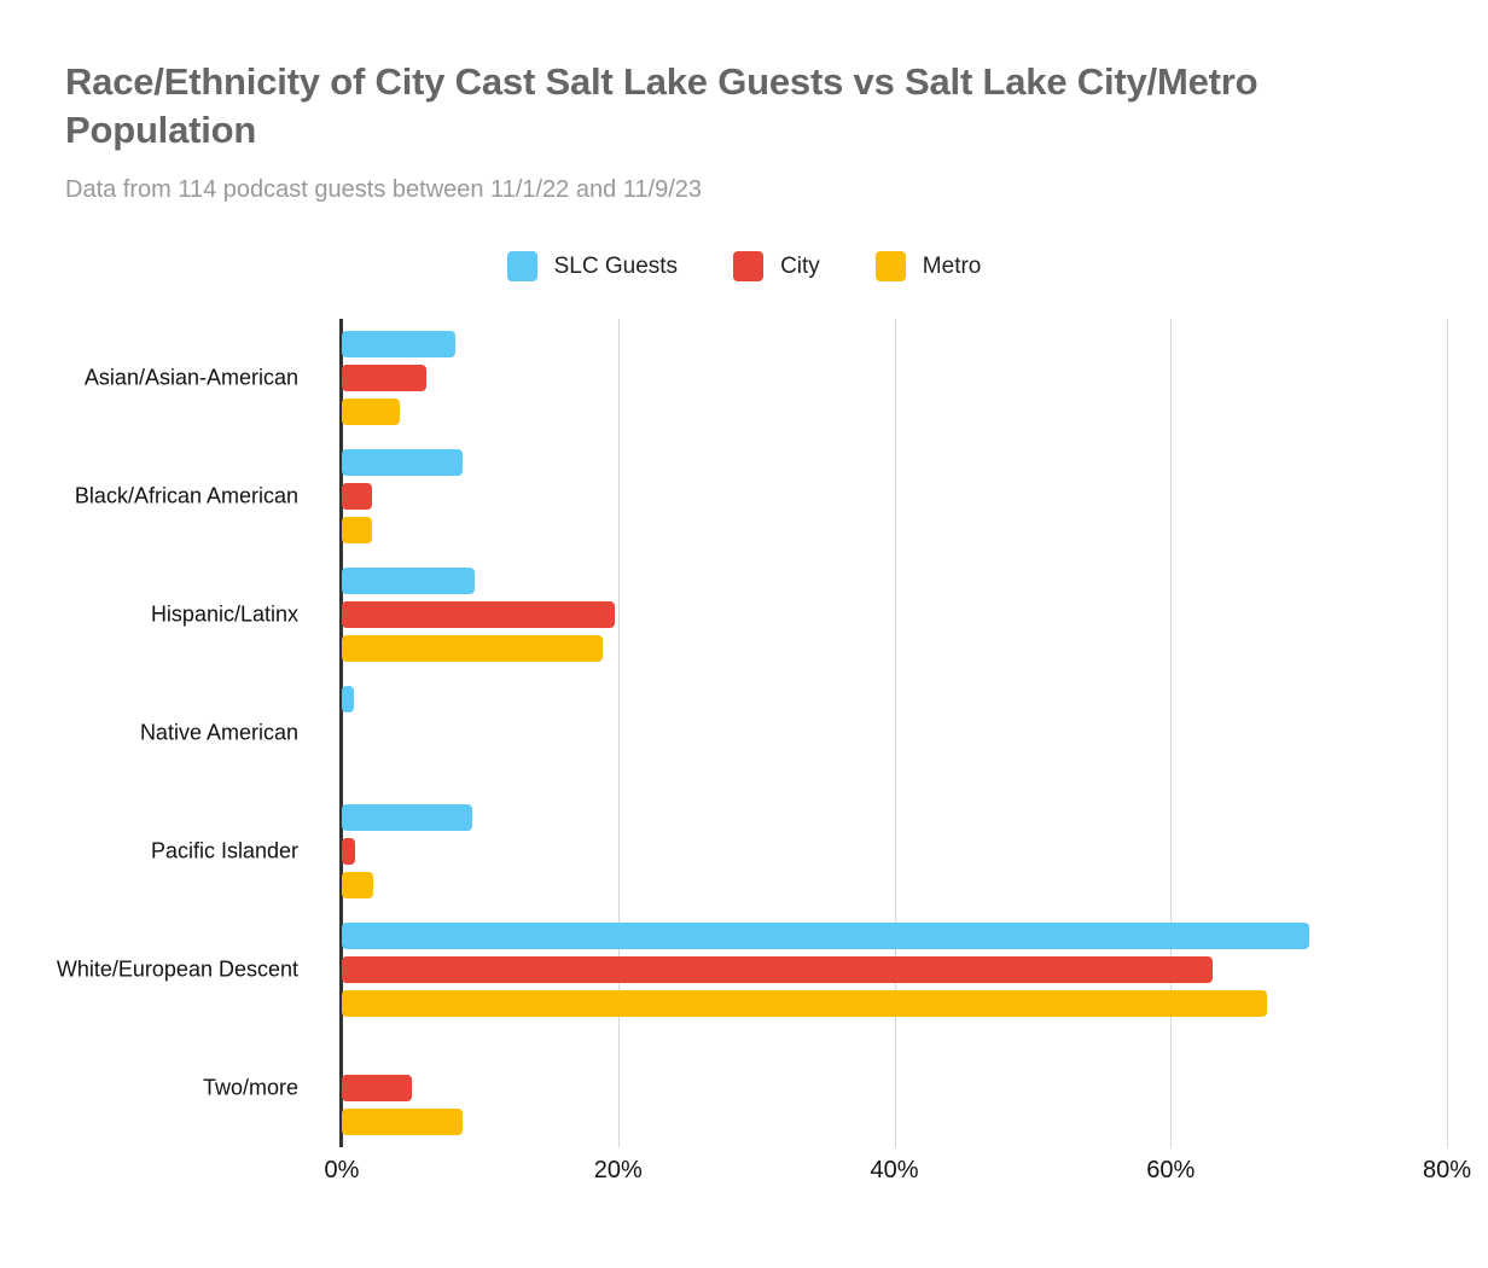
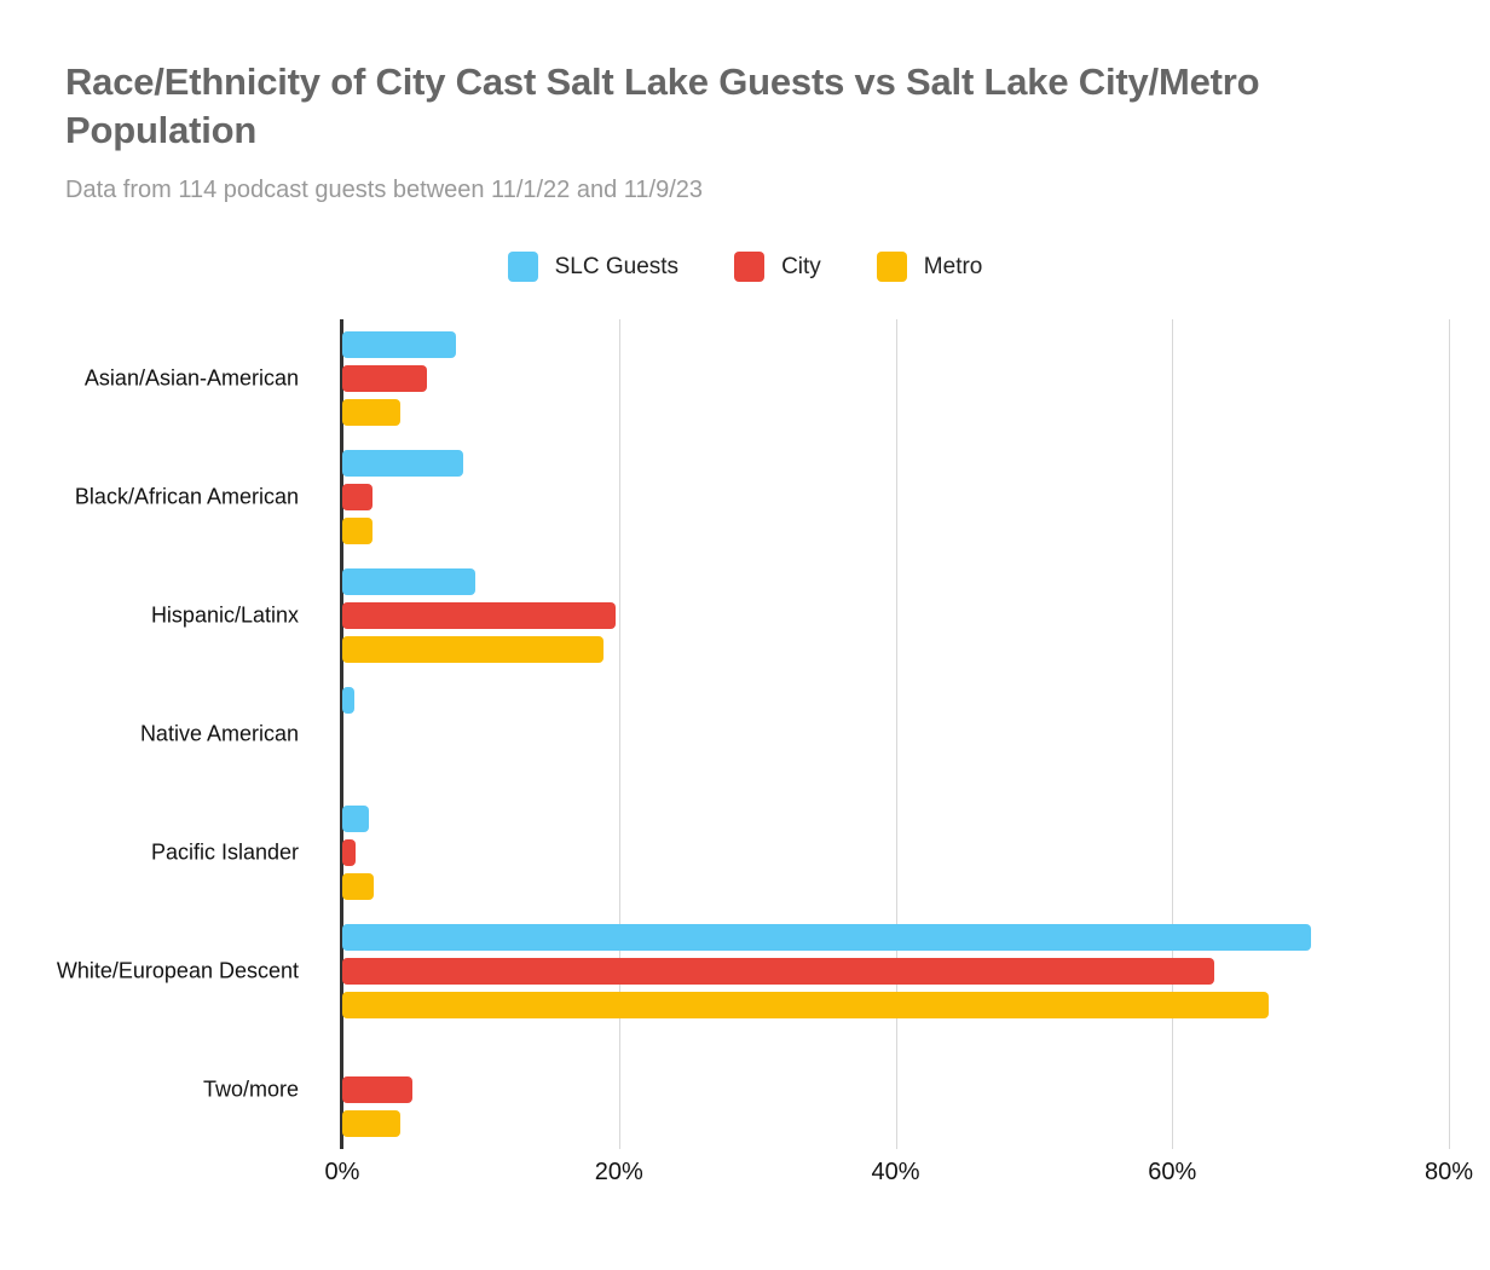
SLC Guests/Pacific Islander: 9.4% -> 1.9%
Metro/Two/more: 8.7% -> 4.2%
